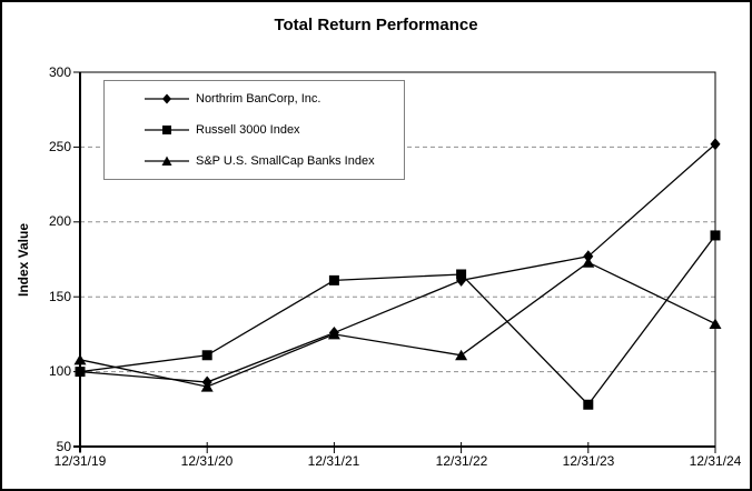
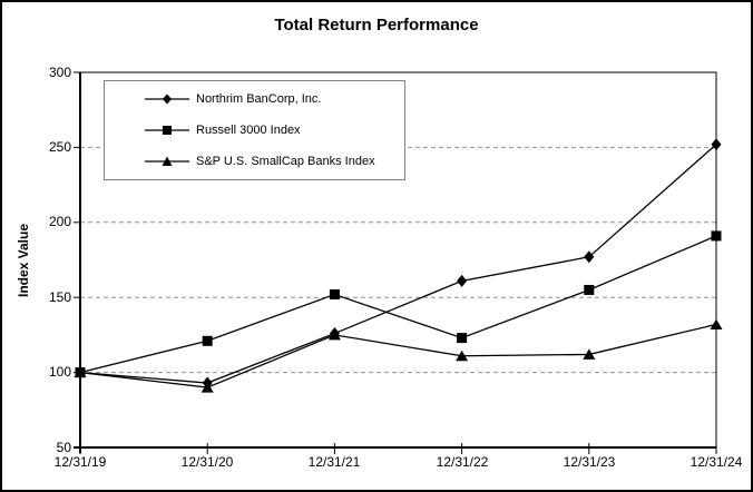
S&P U.S. SmallCap Banks Index/12/31/19: 108 -> 100
Russell 3000 Index/12/31/20: 111 -> 121
Russell 3000 Index/12/31/21: 161 -> 152
Russell 3000 Index/12/31/22: 165 -> 123
Russell 3000 Index/12/31/23: 78 -> 155
S&P U.S. SmallCap Banks Index/12/31/23: 173 -> 112
